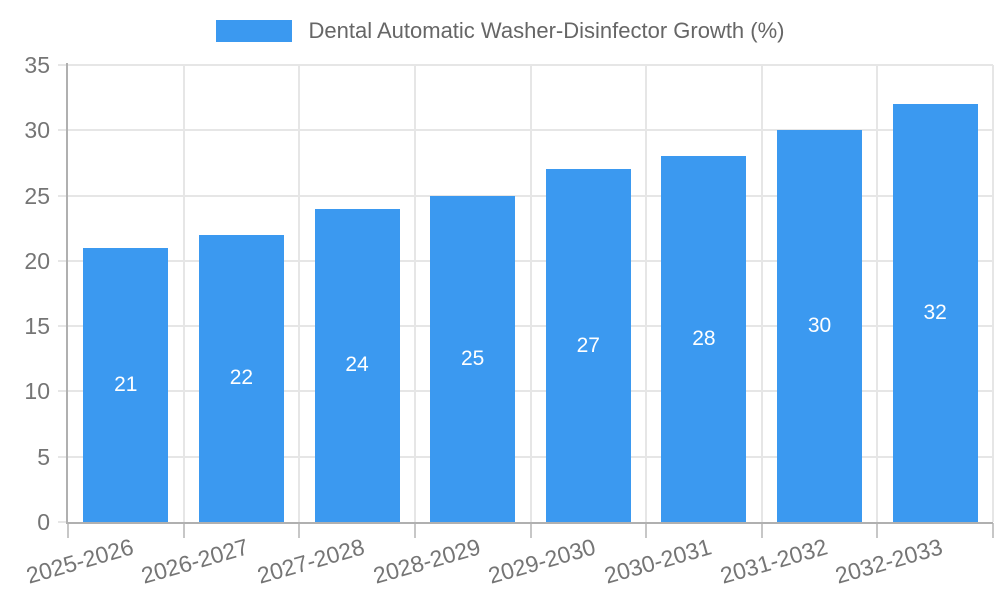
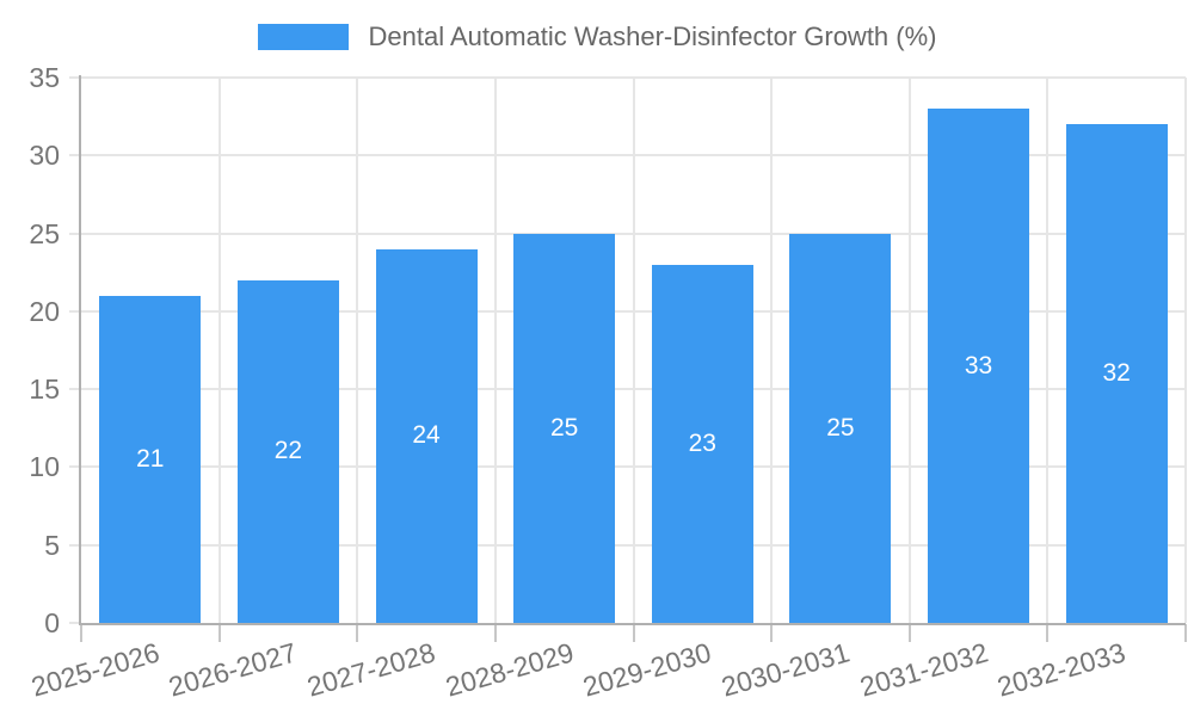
2029-2030: 27 -> 23
2030-2031: 28 -> 25
2031-2032: 30 -> 33
